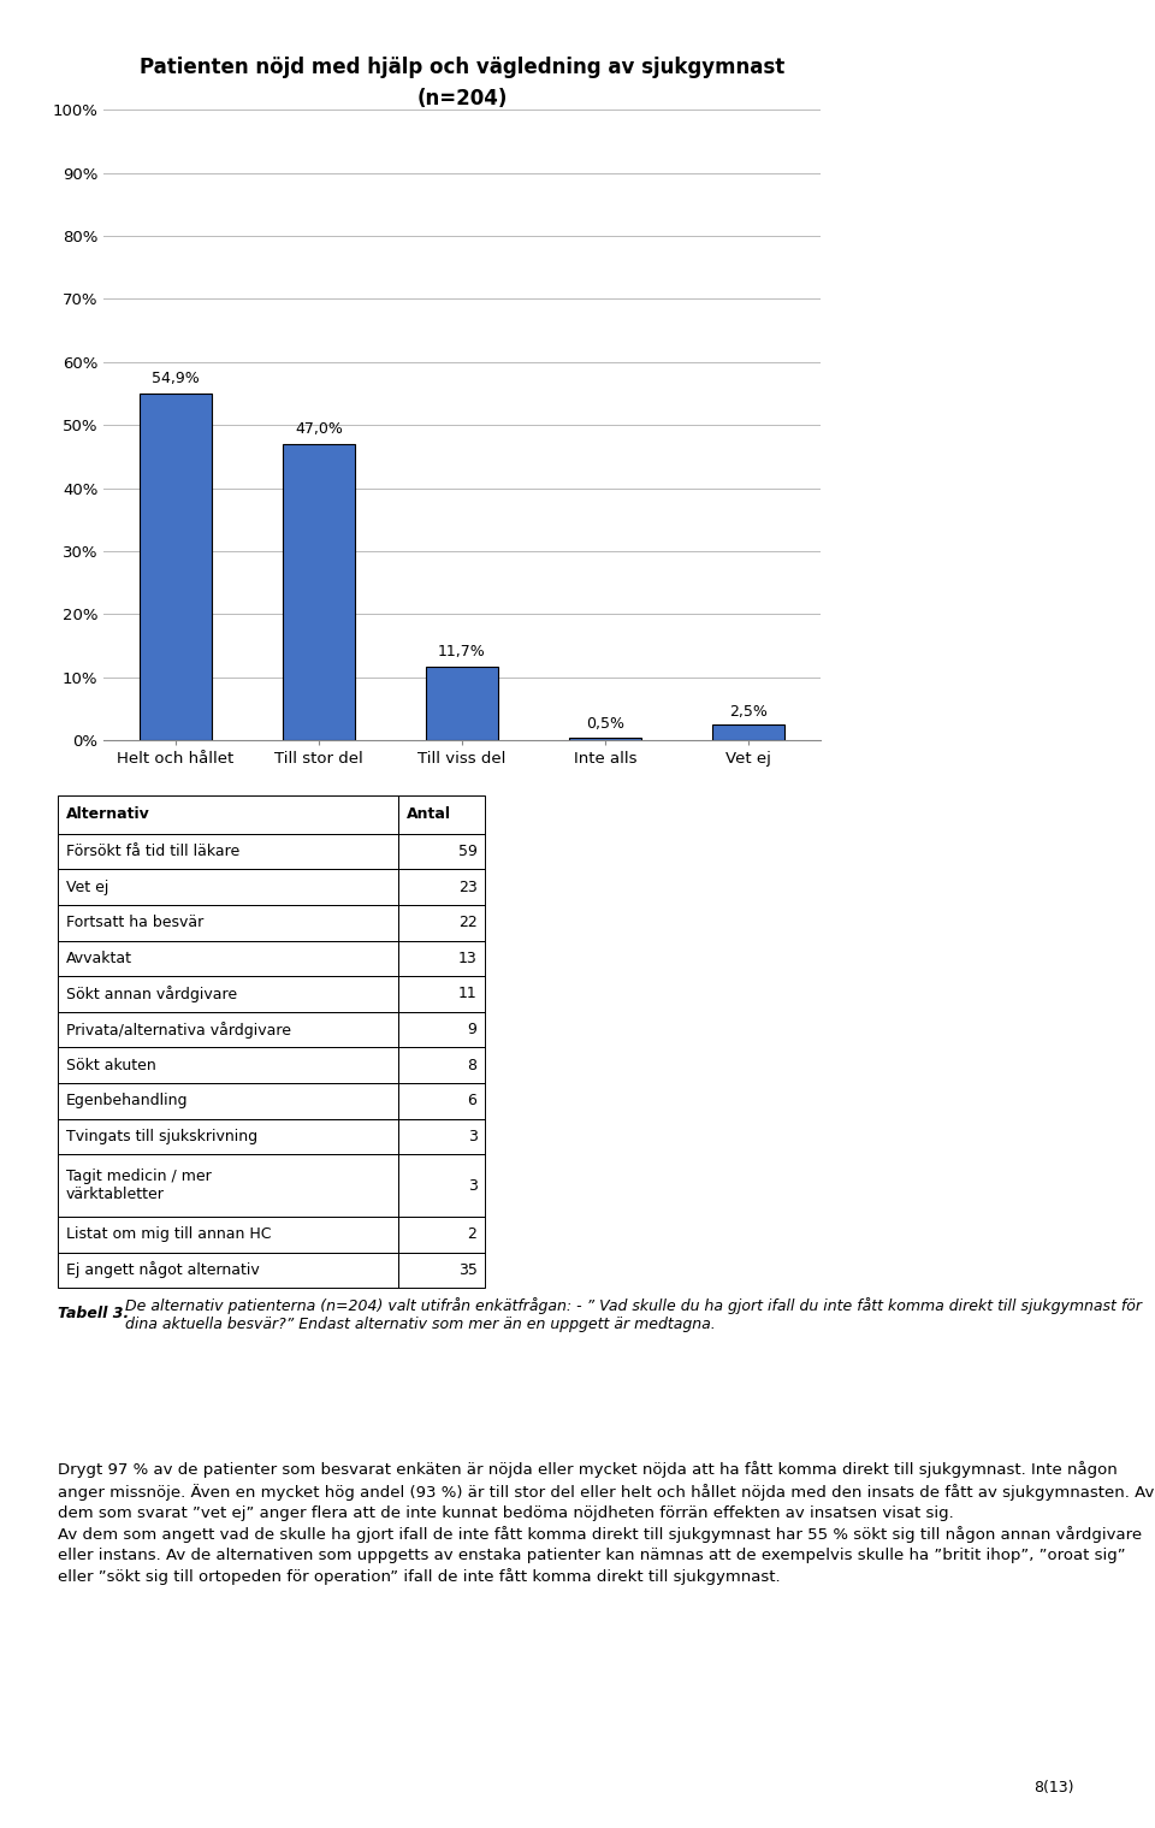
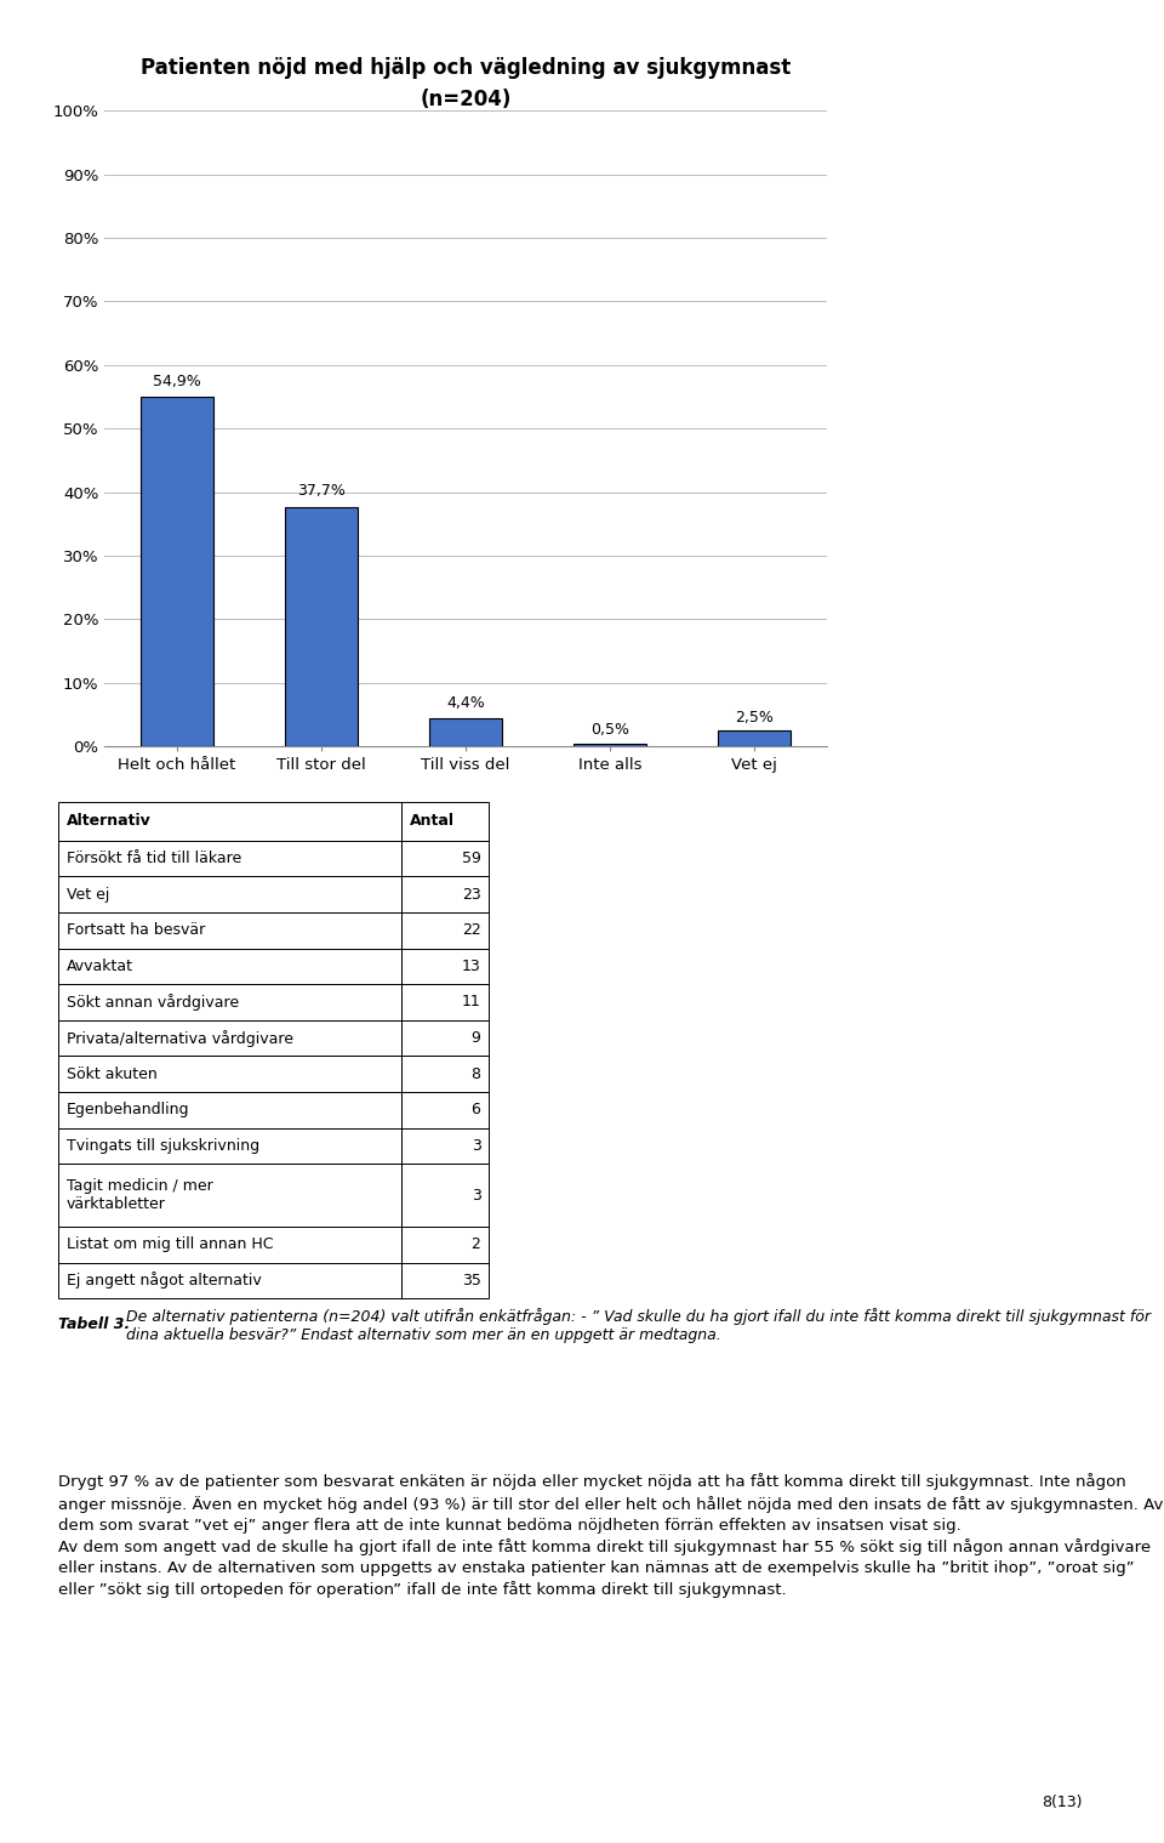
Till stor del: 47,0% -> 37,7%
Till viss del: 11,7% -> 4,4%
